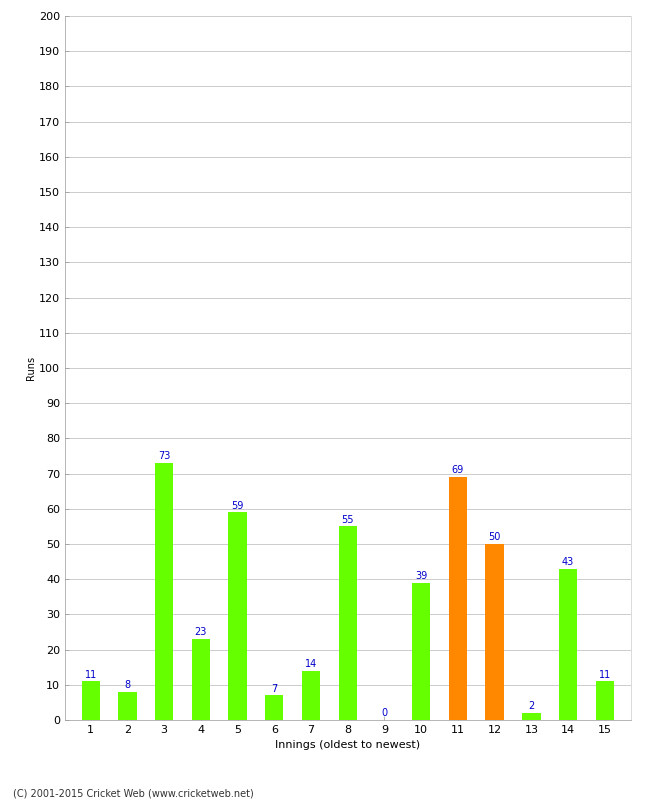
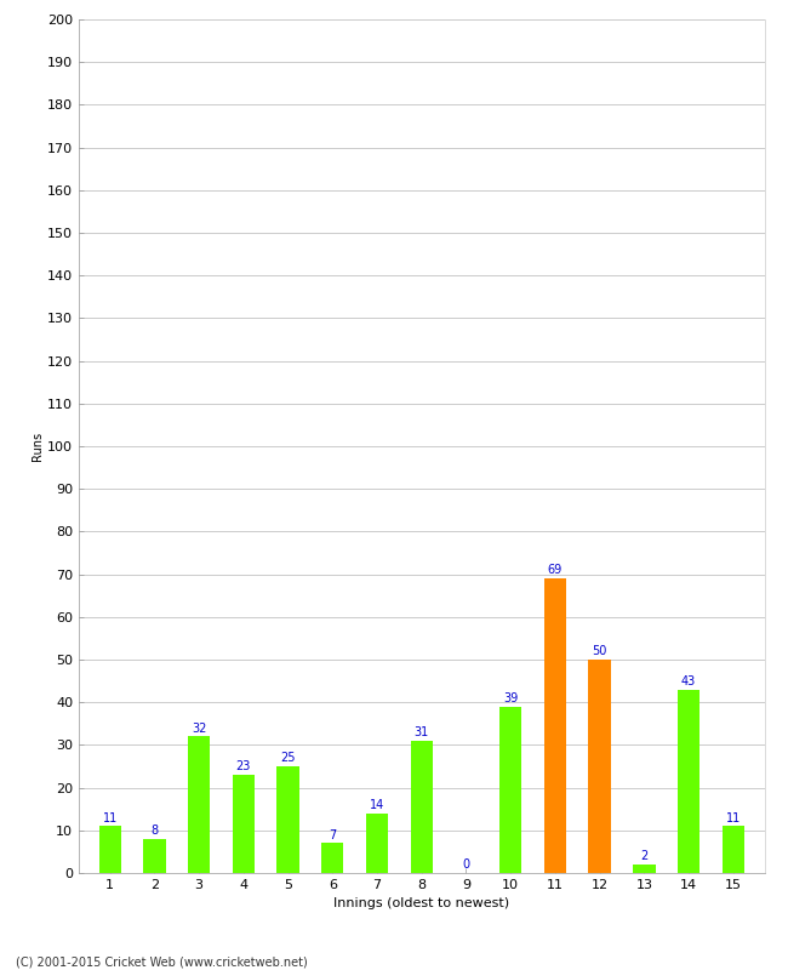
3: 73 -> 32
5: 59 -> 25
8: 55 -> 31
